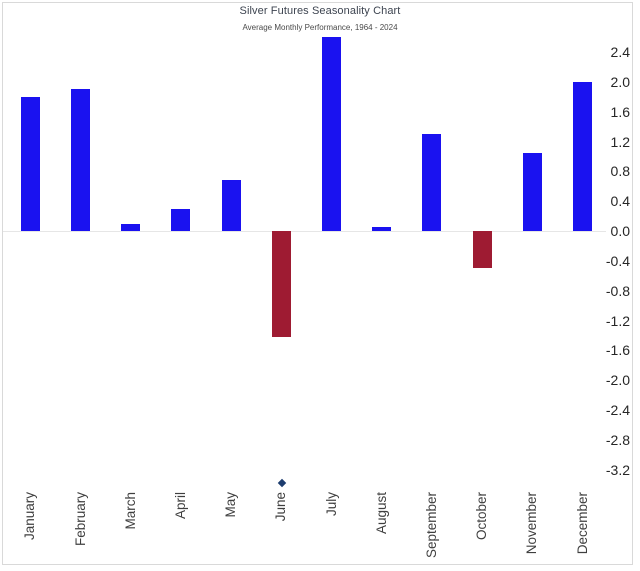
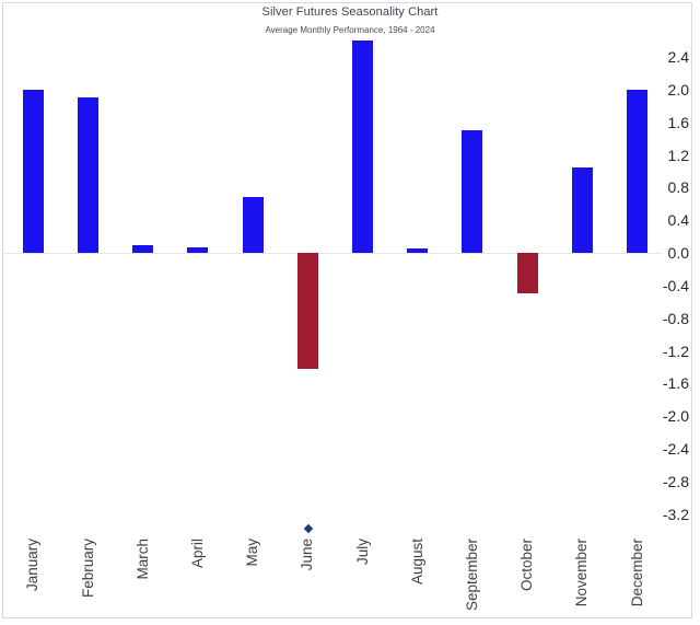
January: 1.8 -> 2.0
April: 0.3 -> 0.1
September: 1.3 -> 1.5
